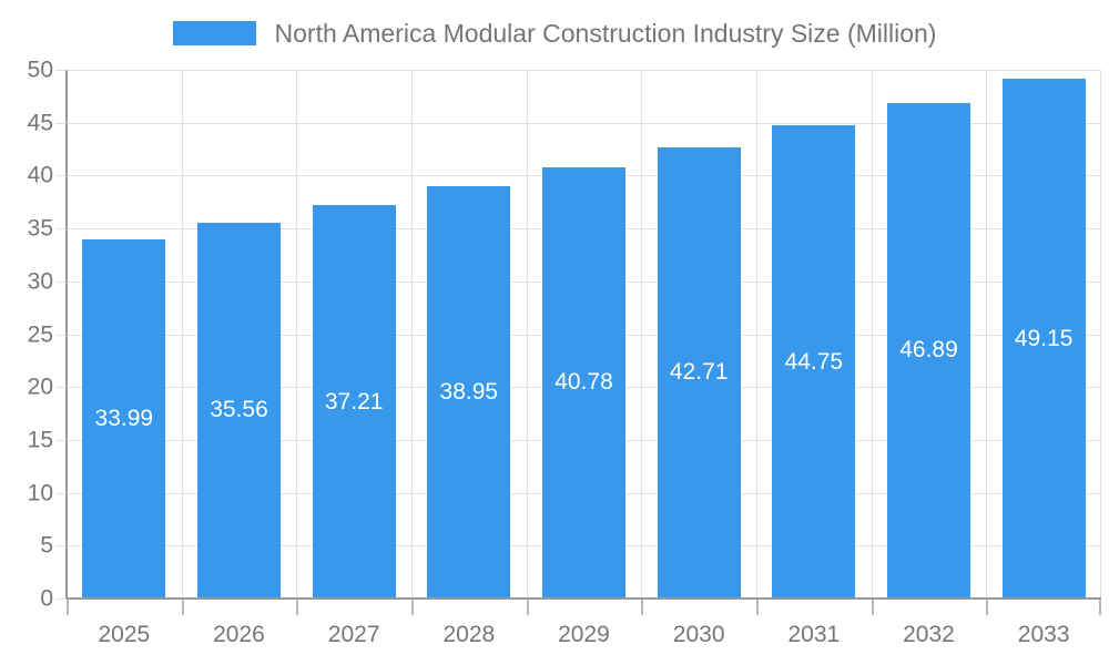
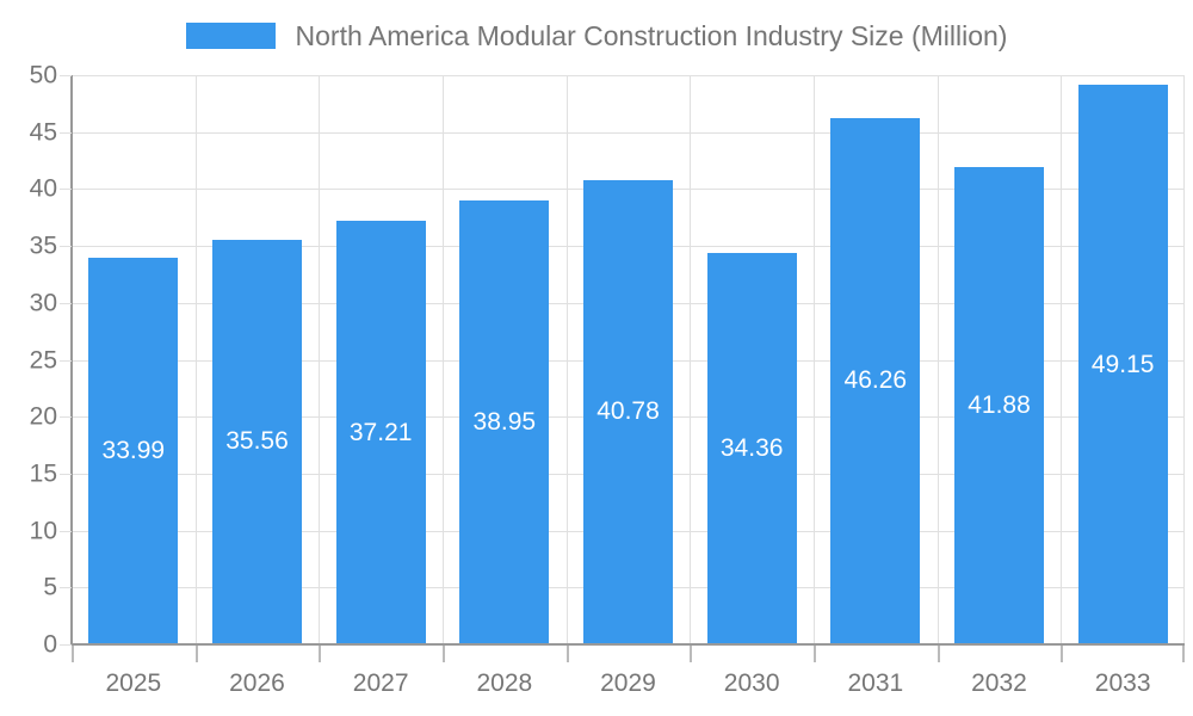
2030: 42.71 -> 34.36
2031: 44.75 -> 46.26
2032: 46.89 -> 41.88
